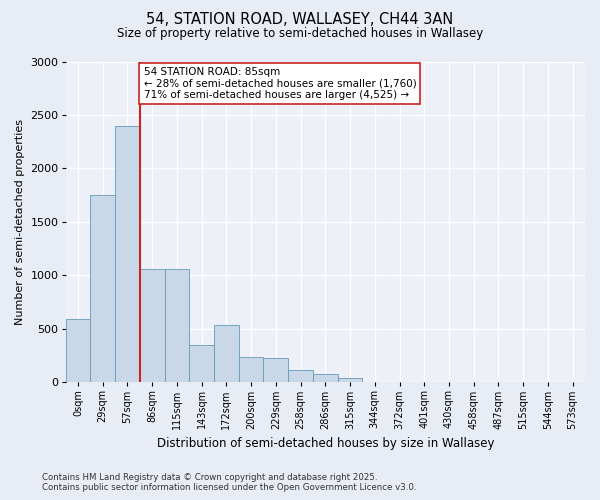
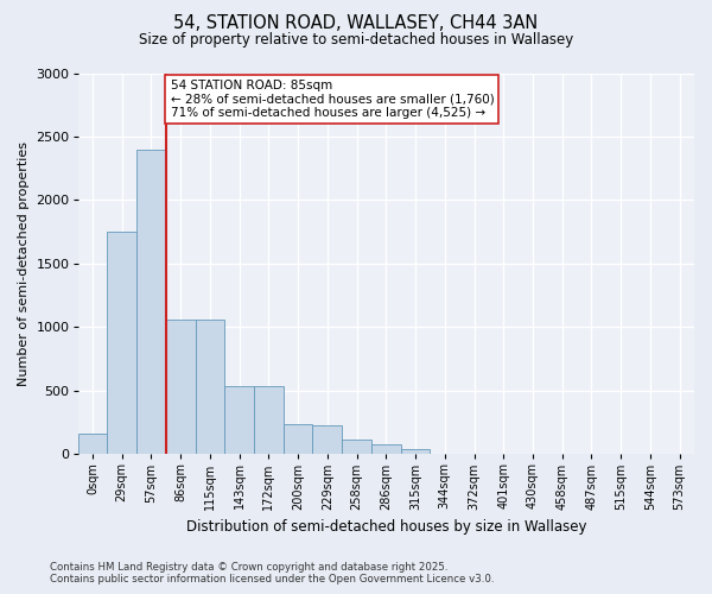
0sqm: 590 -> 160
143sqm: 350 -> 540
